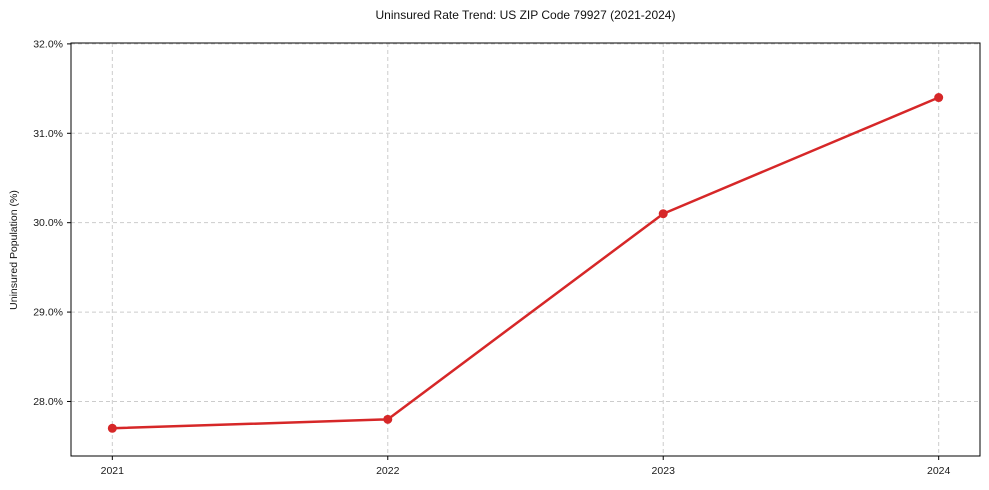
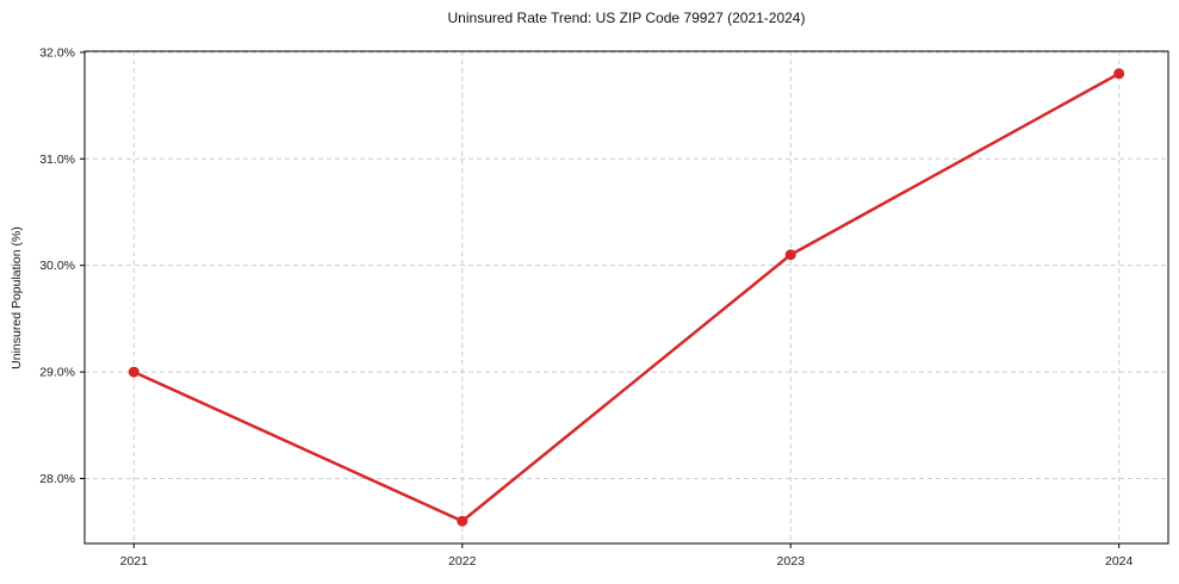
2021: 27.7% -> 29.0%
2022: 27.8% -> 27.6%
2024: 31.4% -> 31.8%
